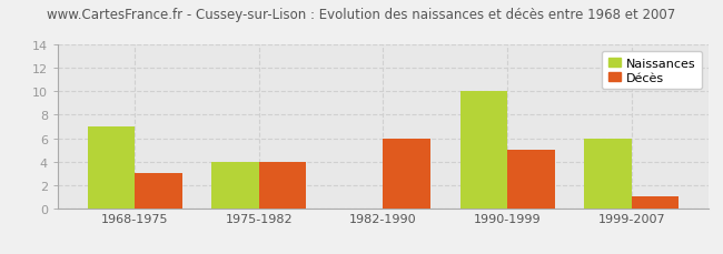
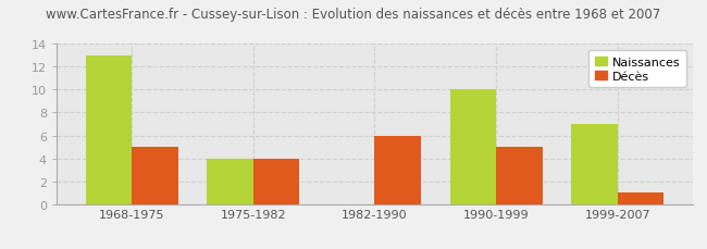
Naissances/1968-1975: 7 -> 13
Décès/1968-1975: 3 -> 5
Naissances/1999-2007: 6 -> 7
